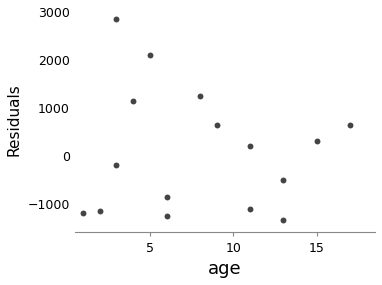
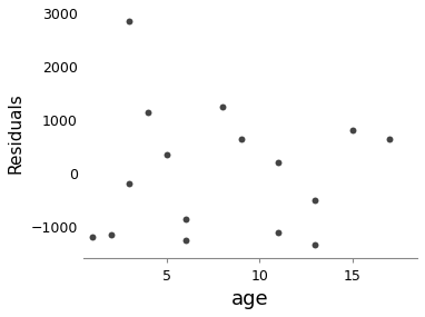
5: 2100 -> 350
15: 300 -> 800
